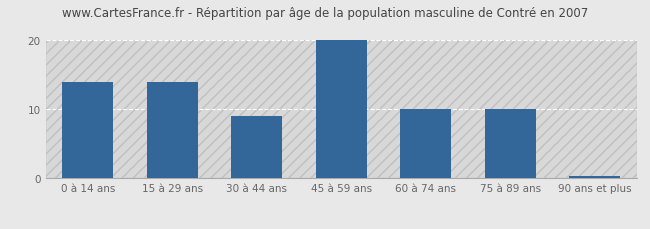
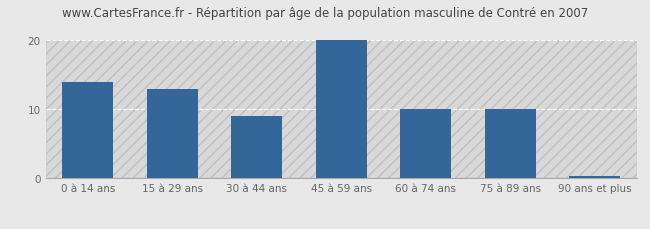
15 à 29 ans: 14.0 -> 13.0
